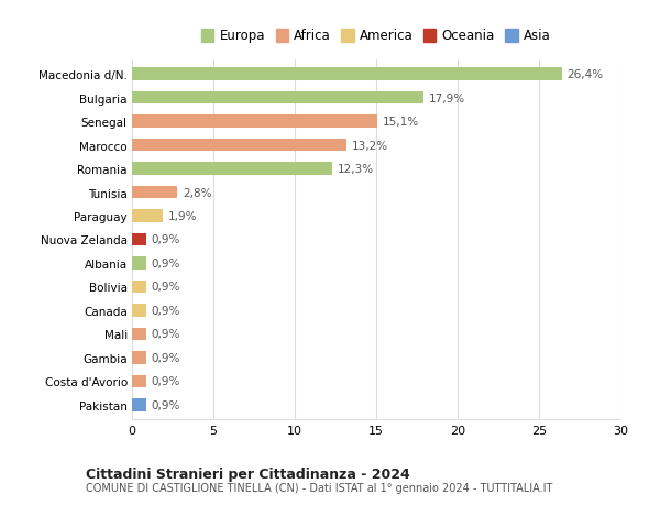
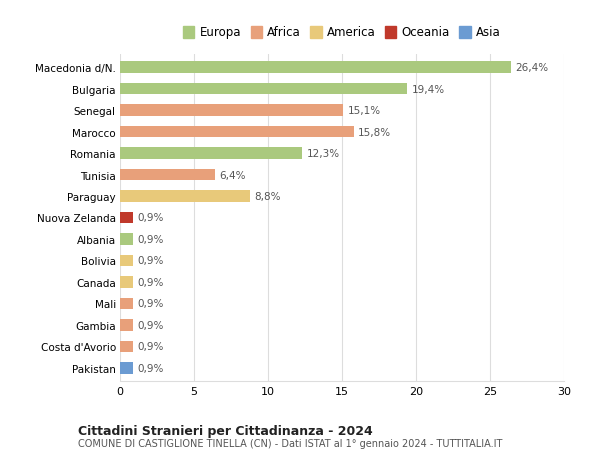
Bulgaria: 17,9% -> 19,4%
Marocco: 13,2% -> 15,8%
Tunisia: 2,8% -> 6,4%
Paraguay: 1,9% -> 8,8%
